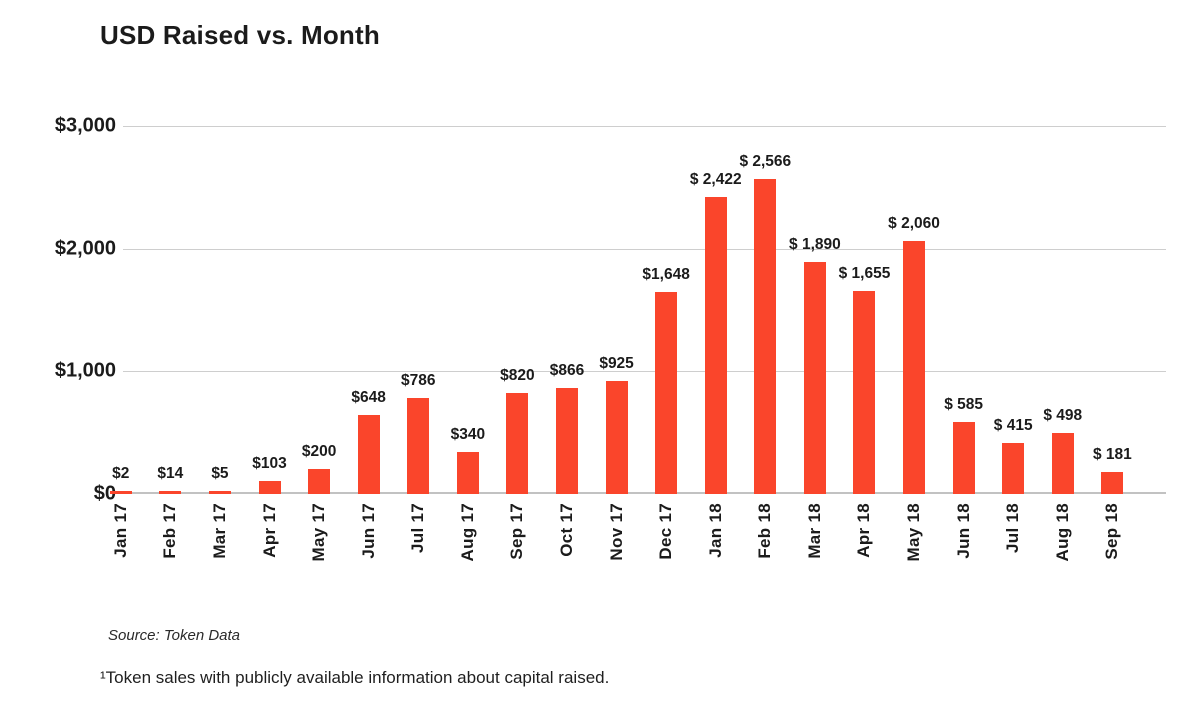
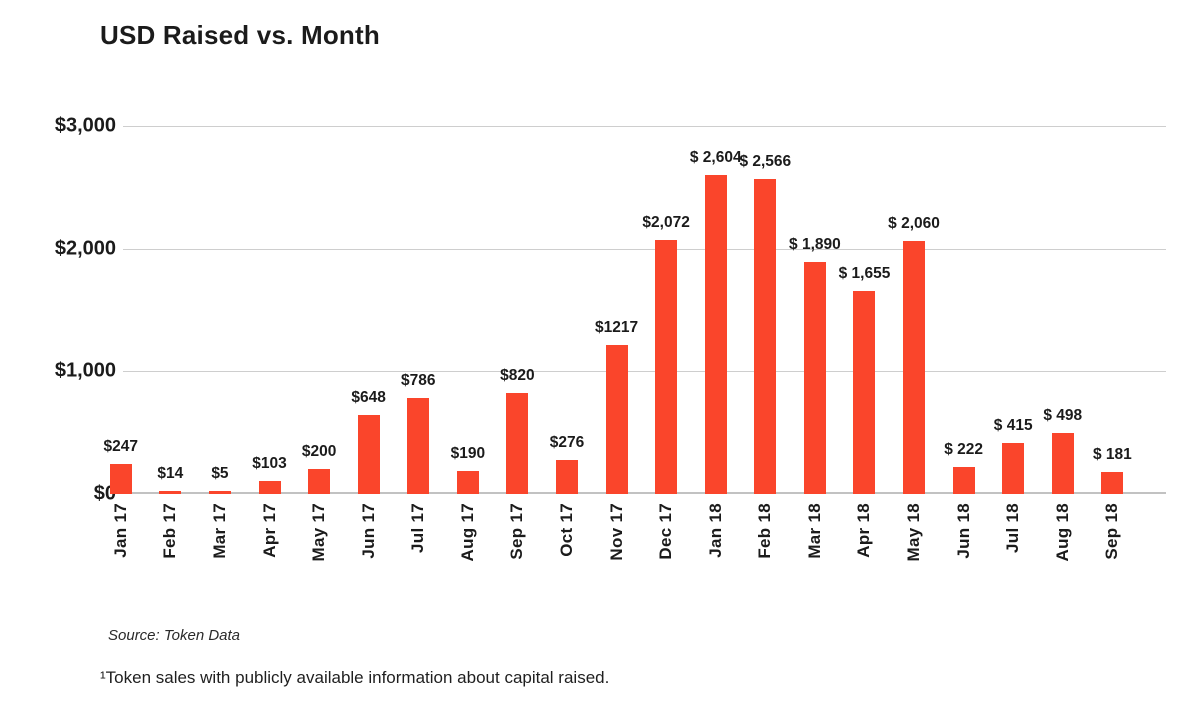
Jan 17: $2 -> $247
Aug 17: $340 -> $190
Oct 17: $866 -> $276
Nov 17: $925 -> $1217
Dec 17: $1,648 -> $2,072
Jan 18: 2,422 -> 2,604
Jun 18: 585 -> 222
